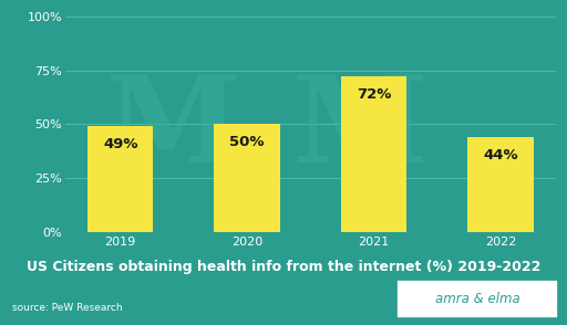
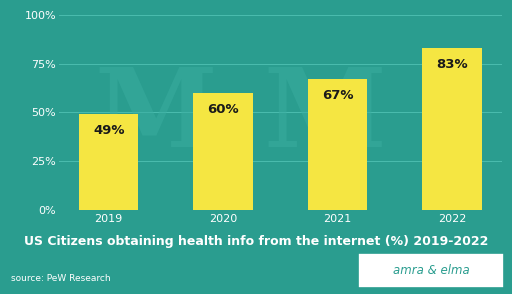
2020: 50% -> 60%
2021: 72% -> 67%
2022: 44% -> 83%
